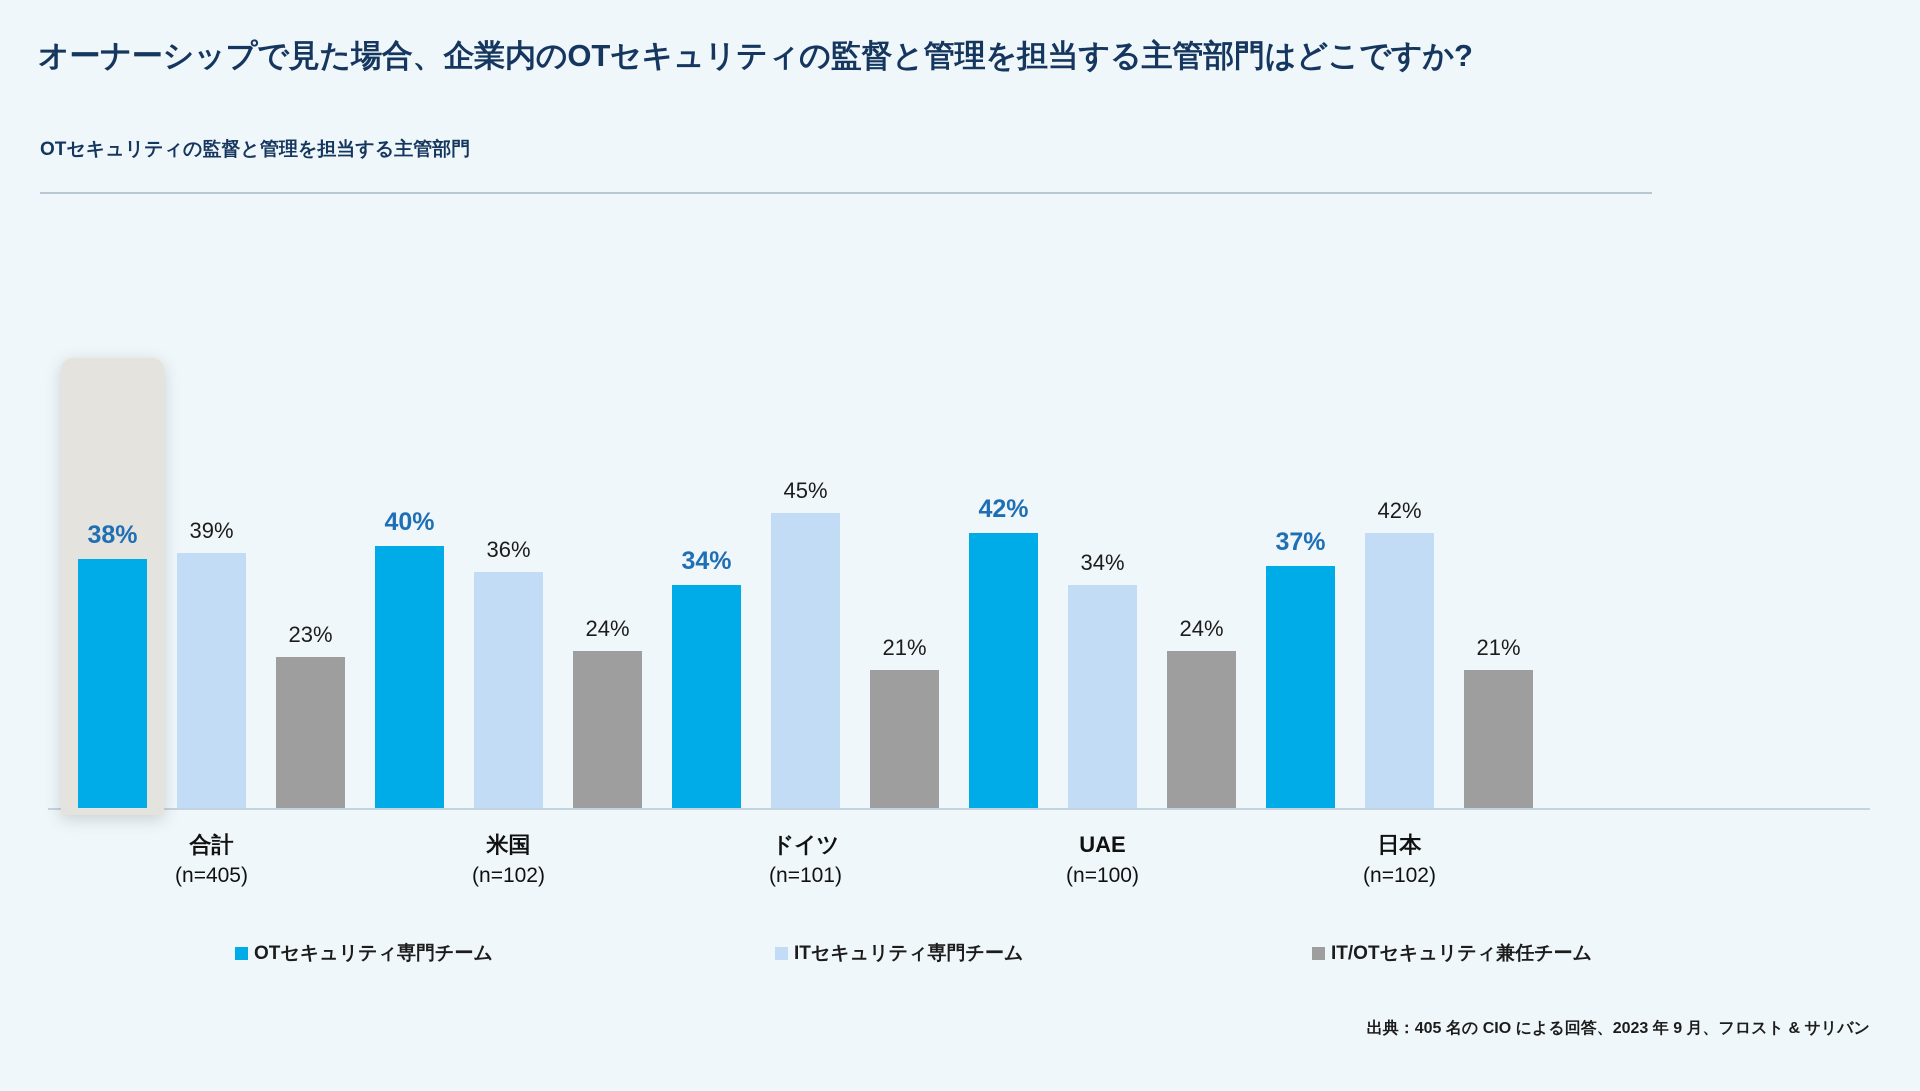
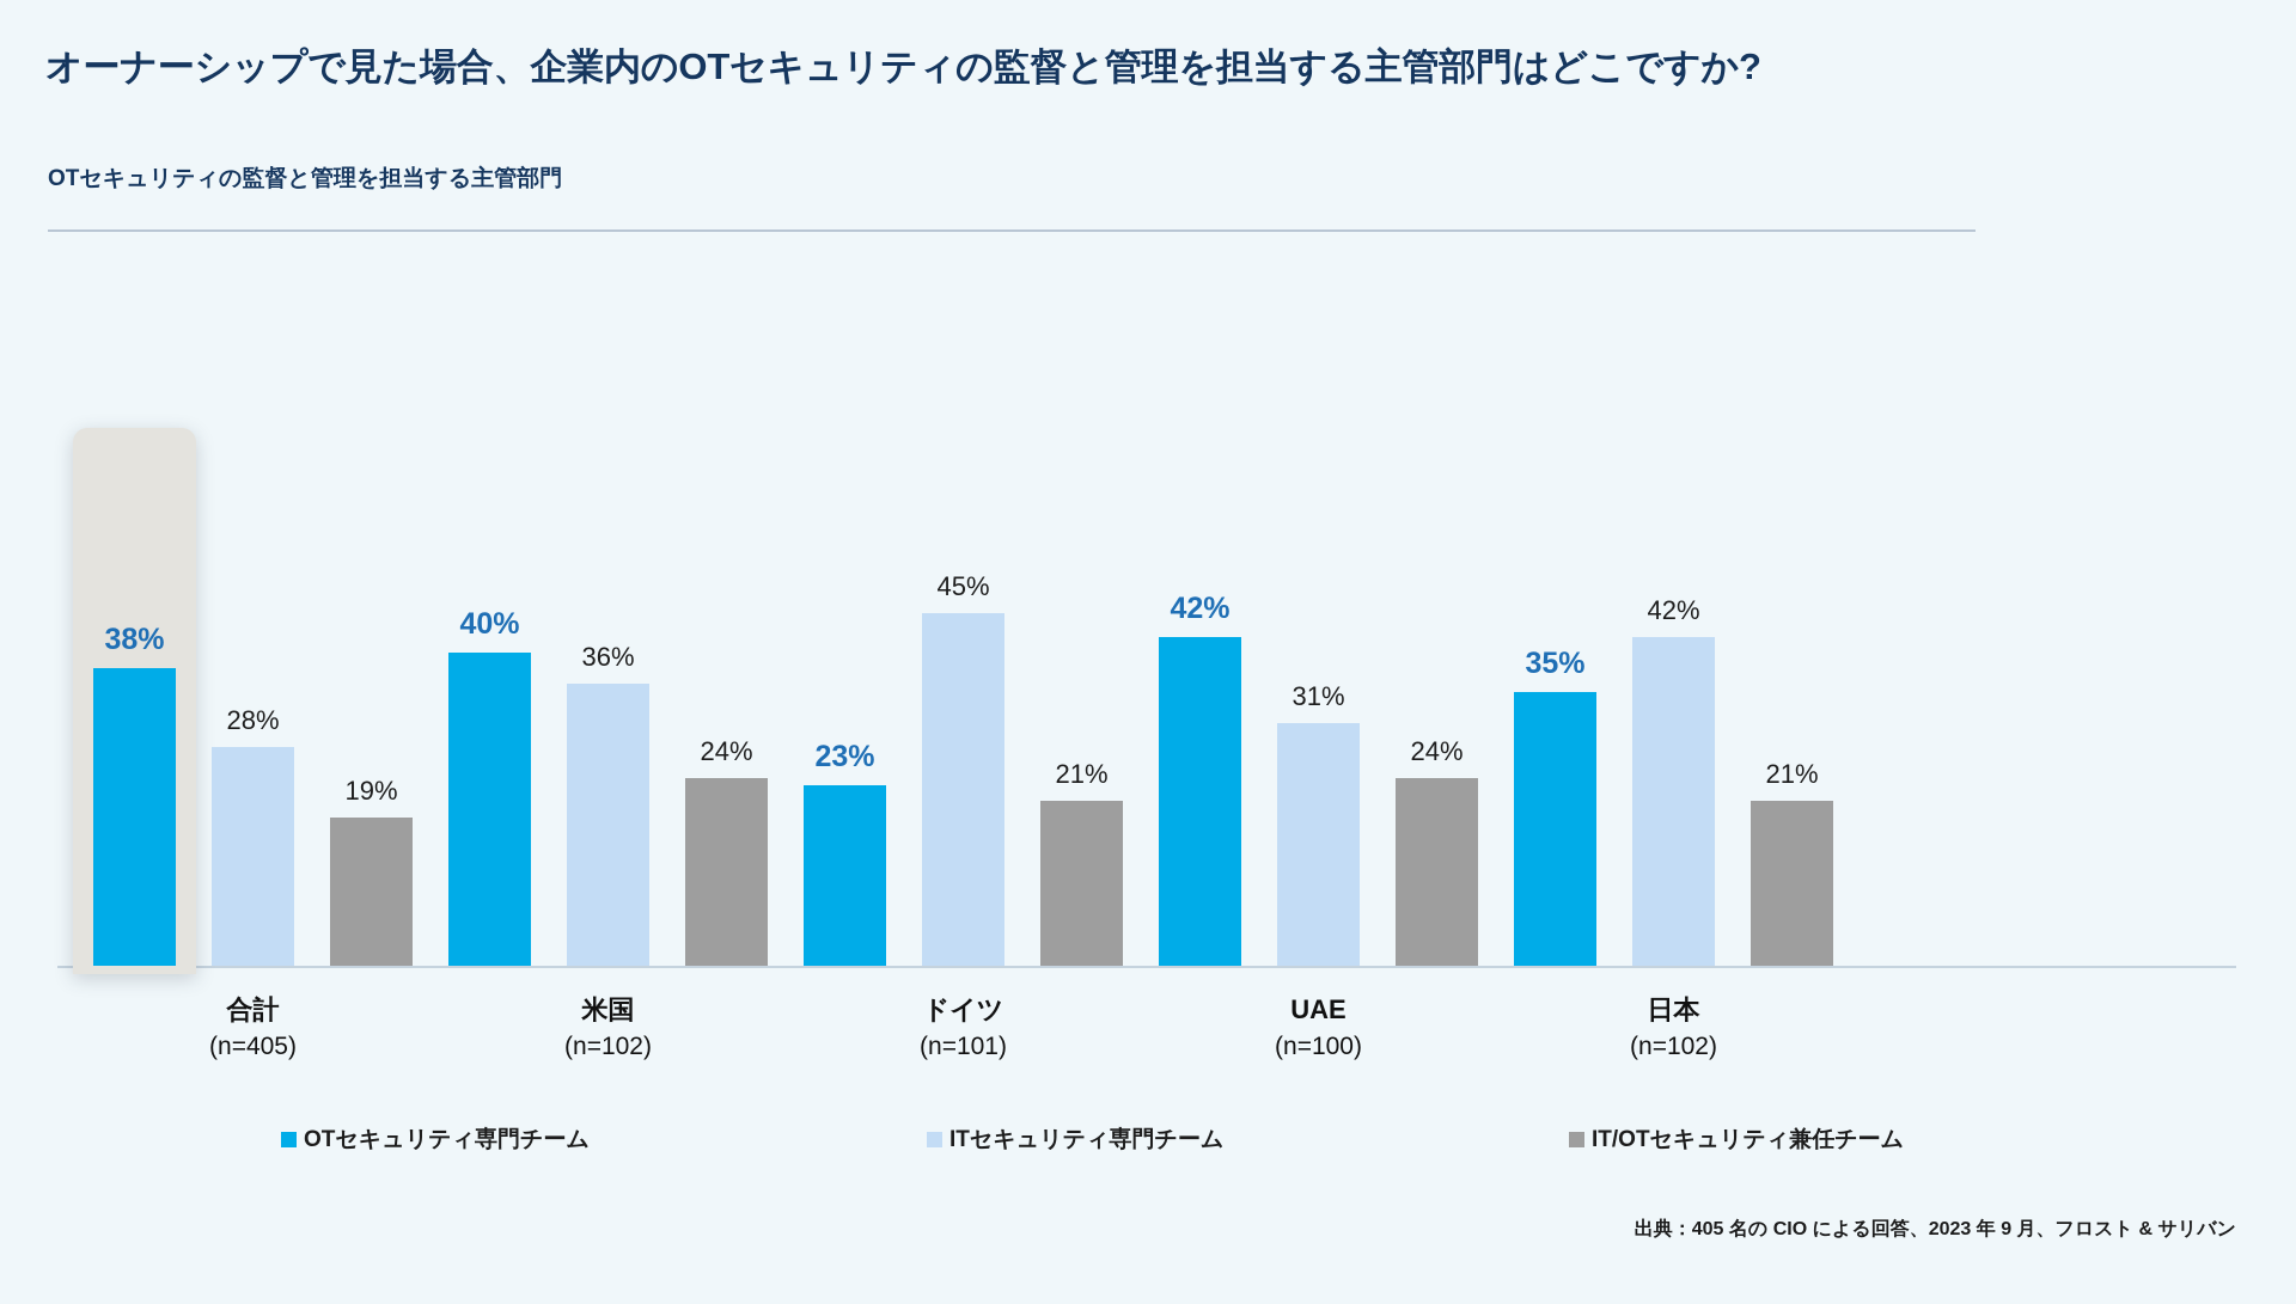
ITセキュリティ専門チーム/合計: 39% -> 28%
IT/OTセキュリティ兼任チーム/合計: 23% -> 19%
OTセキュリティ専門チーム/ドイツ: 34% -> 23%
ITセキュリティ専門チーム/UAE: 34% -> 31%
OTセキュリティ専門チーム/日本: 37% -> 35%
